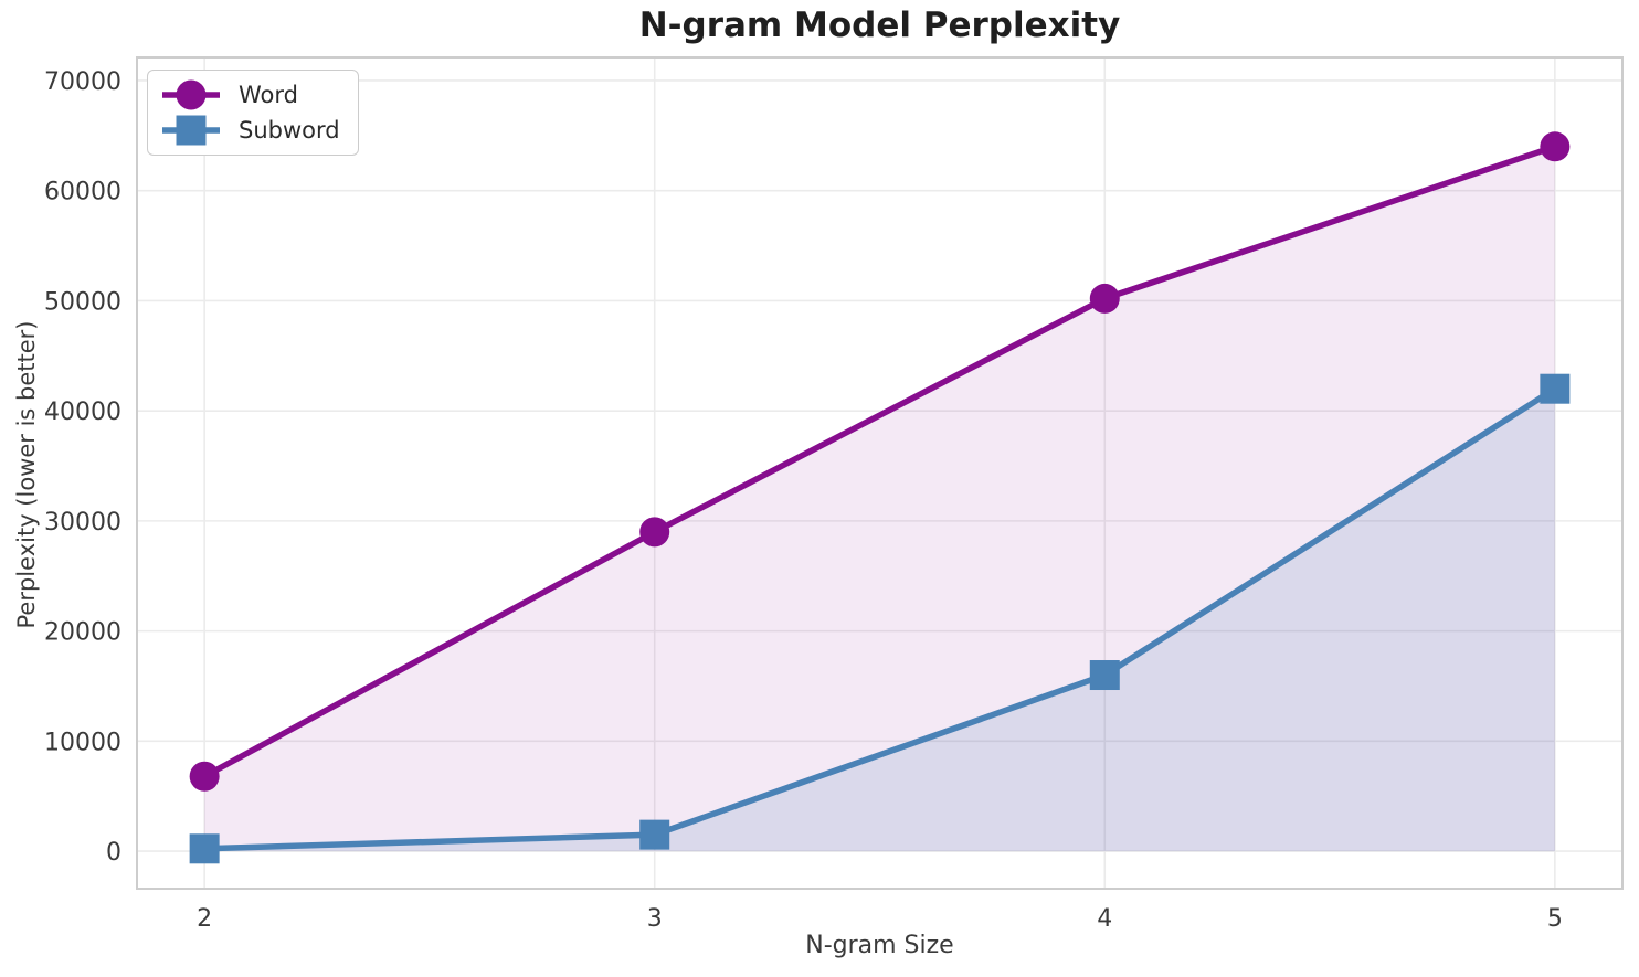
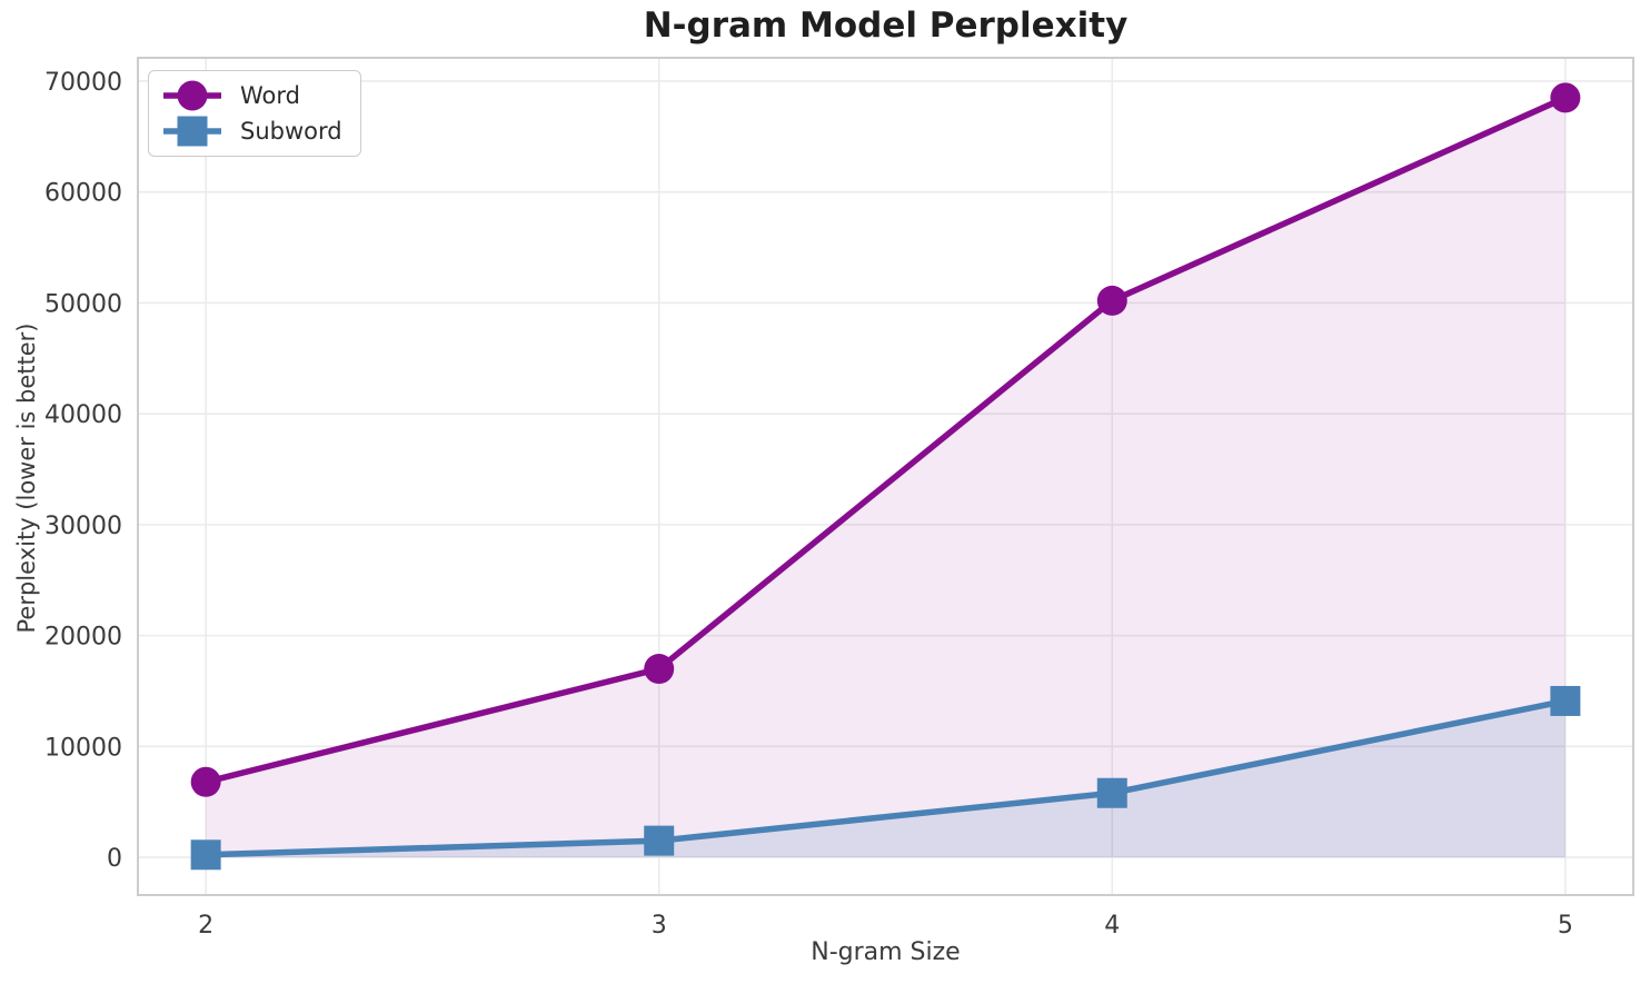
Word/3: 29000 -> 17000
Subword/4: 16000 -> 6000
Word/5: 64000 -> 68000
Subword/5: 42000 -> 14000
